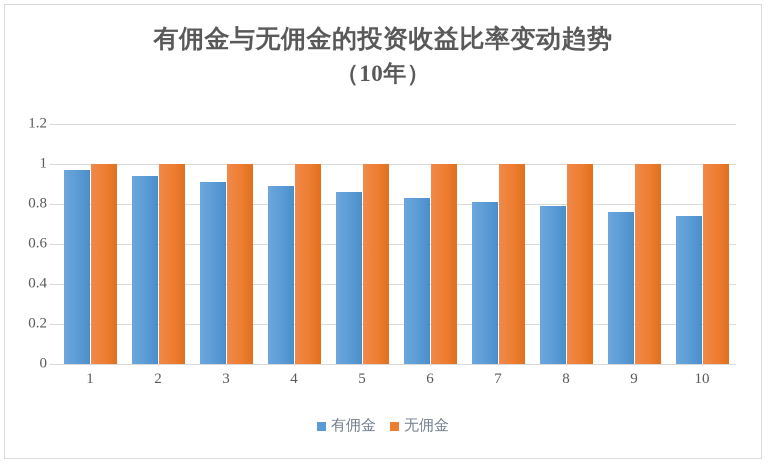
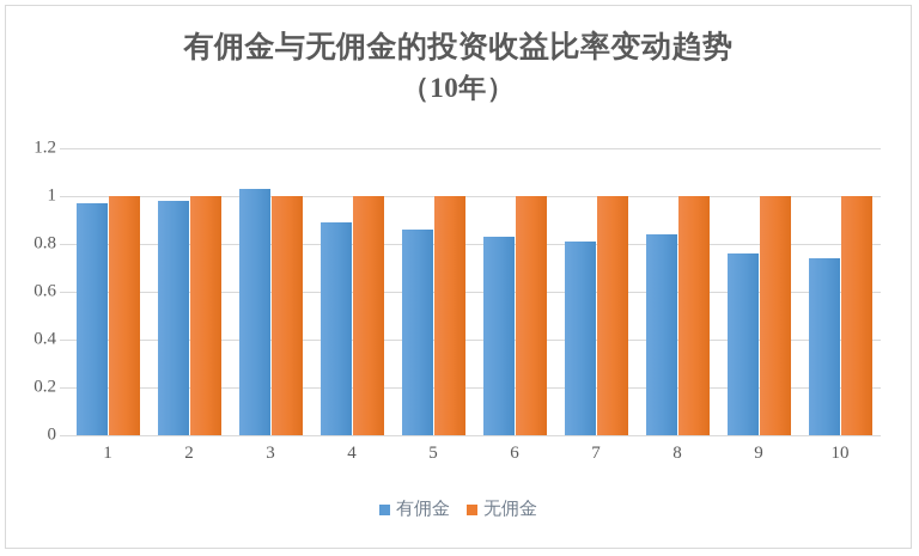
有佣金/2: 0.94 -> 0.98
有佣金/3: 0.91 -> 1.03
有佣金/8: 0.79 -> 0.84
